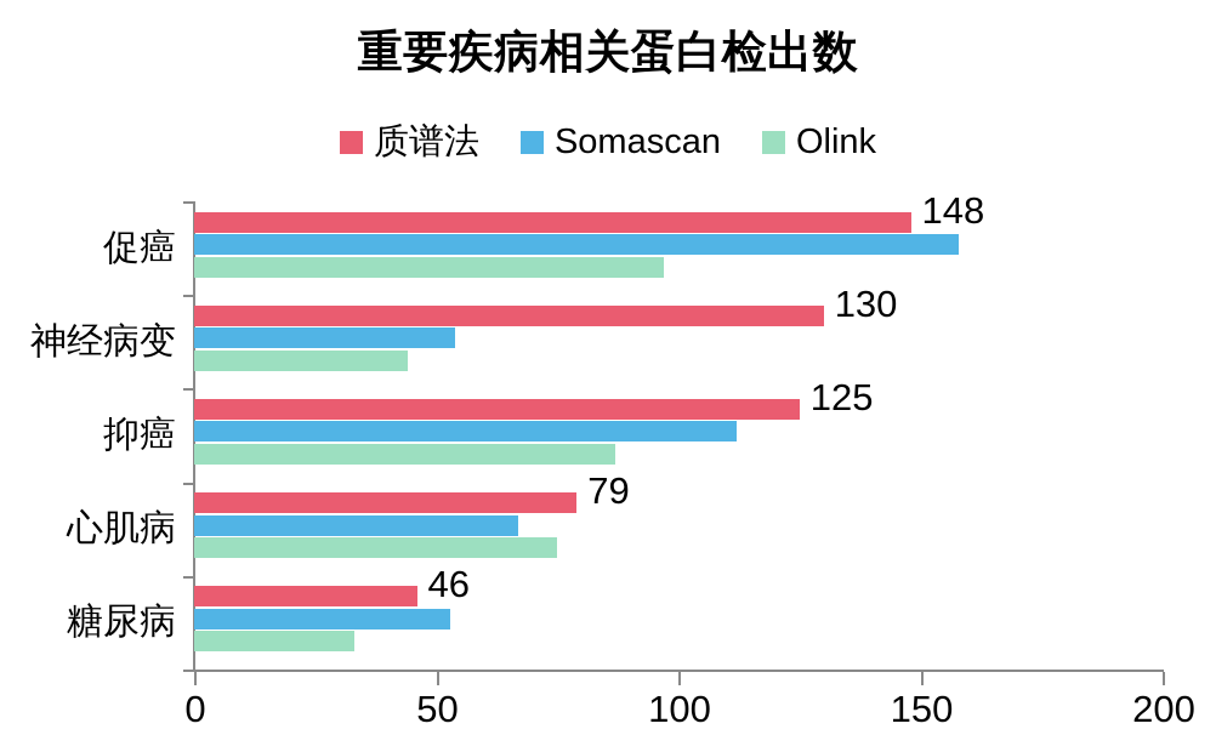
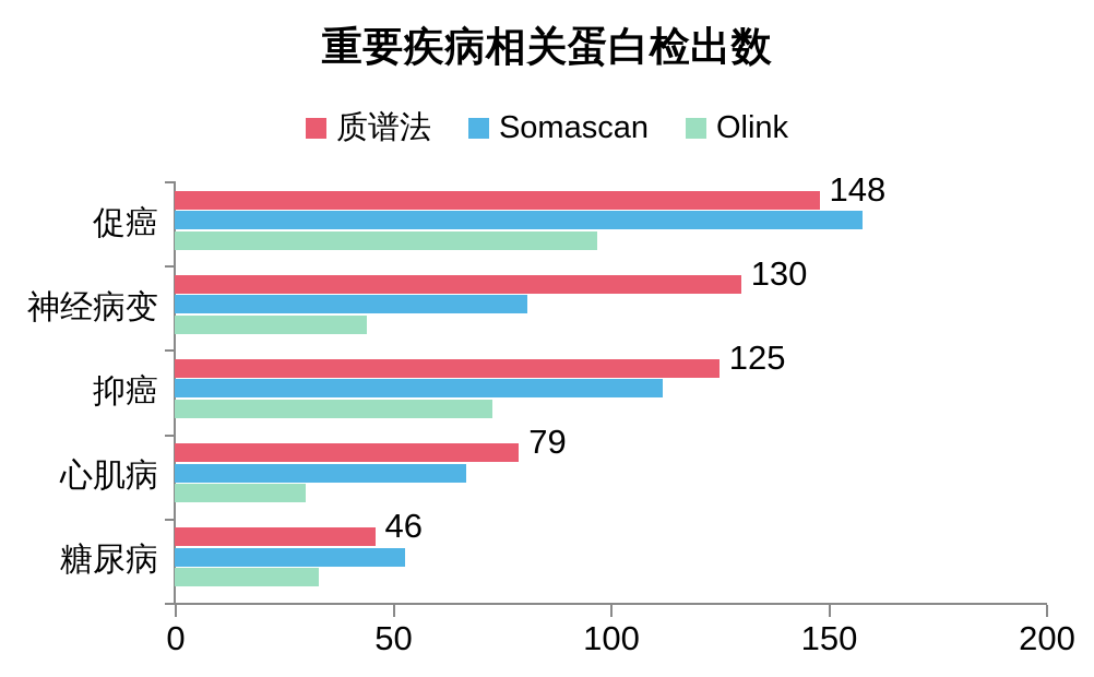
Somascan/神经病变: 54 -> 81
Olink/抑癌: 87 -> 73
Olink/心肌病: 75 -> 30
